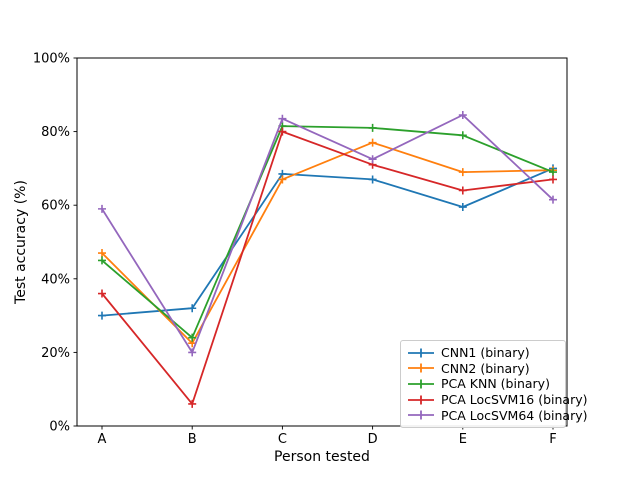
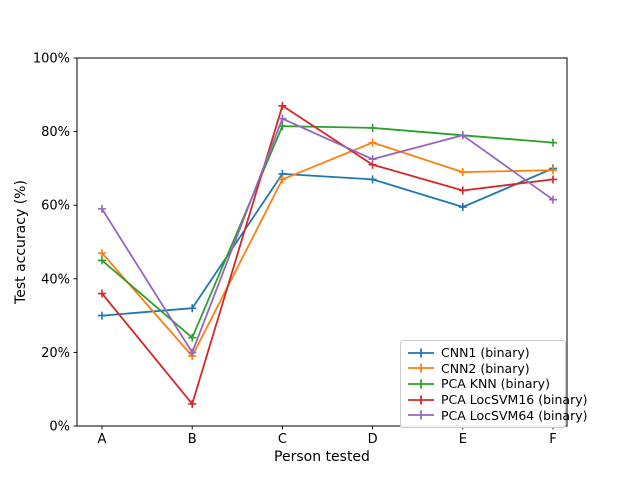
CNN2 (binary)/B: 22% -> 19%
PCA LocSVM16 (binary)/C: 80% -> 87%
PCA LocSVM64 (binary)/E: 84% -> 79%
PCA KNN (binary)/F: 69% -> 77%
